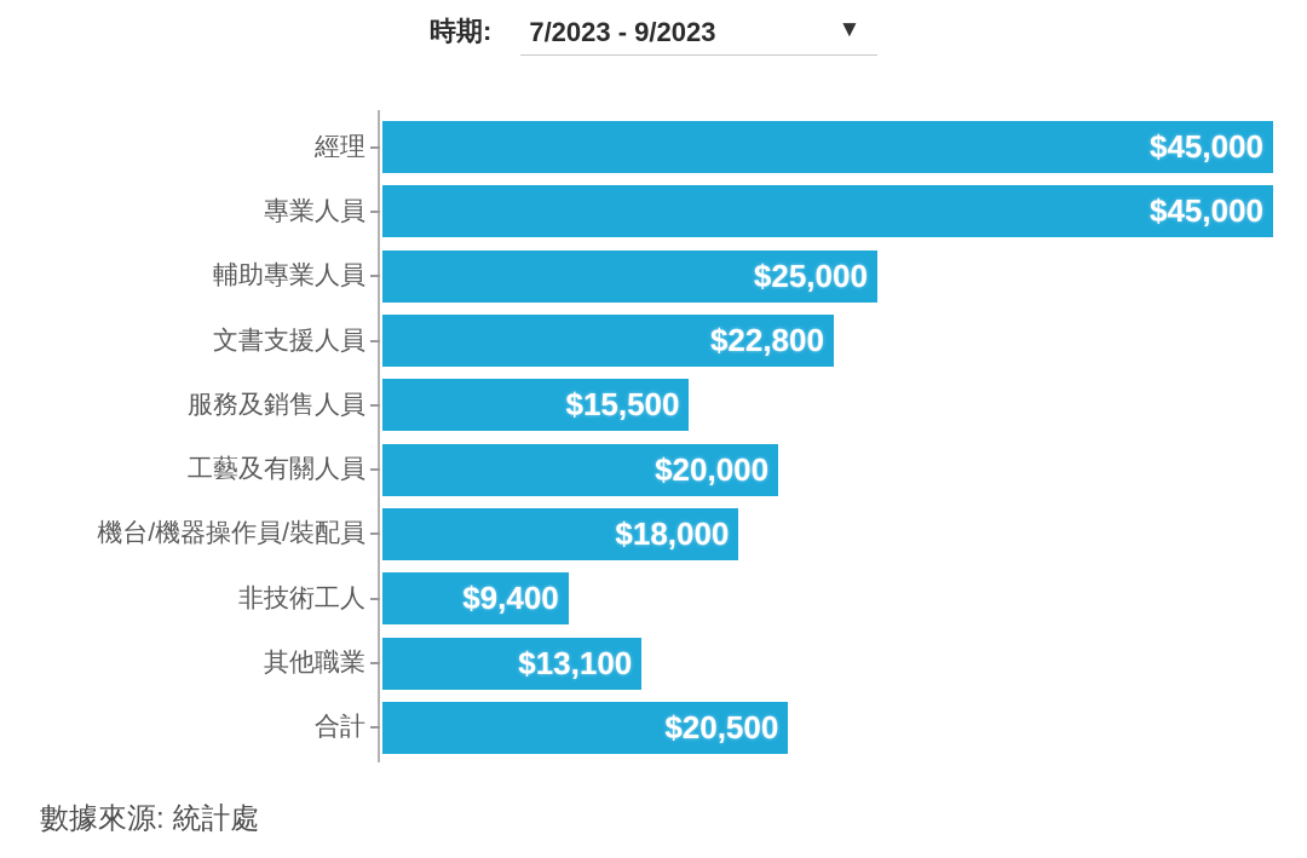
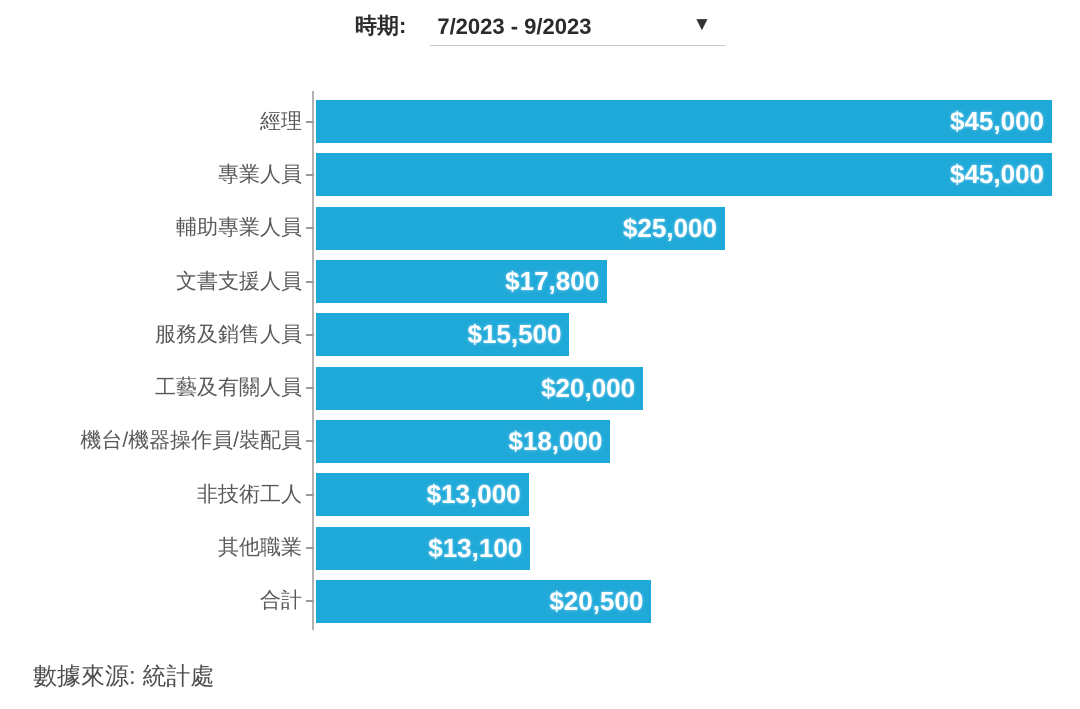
文書支援人員: $22,800 -> $17,800
非技術工人: $9,400 -> $13,000
